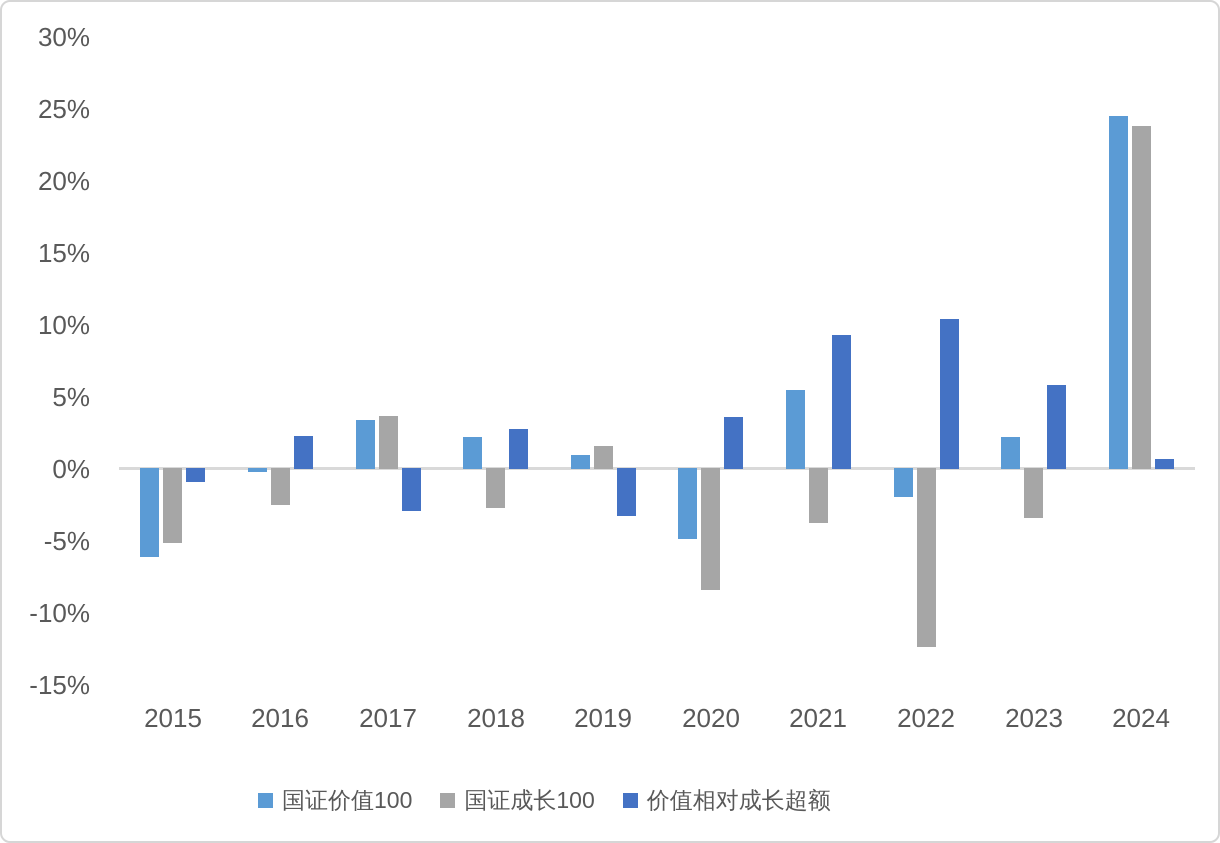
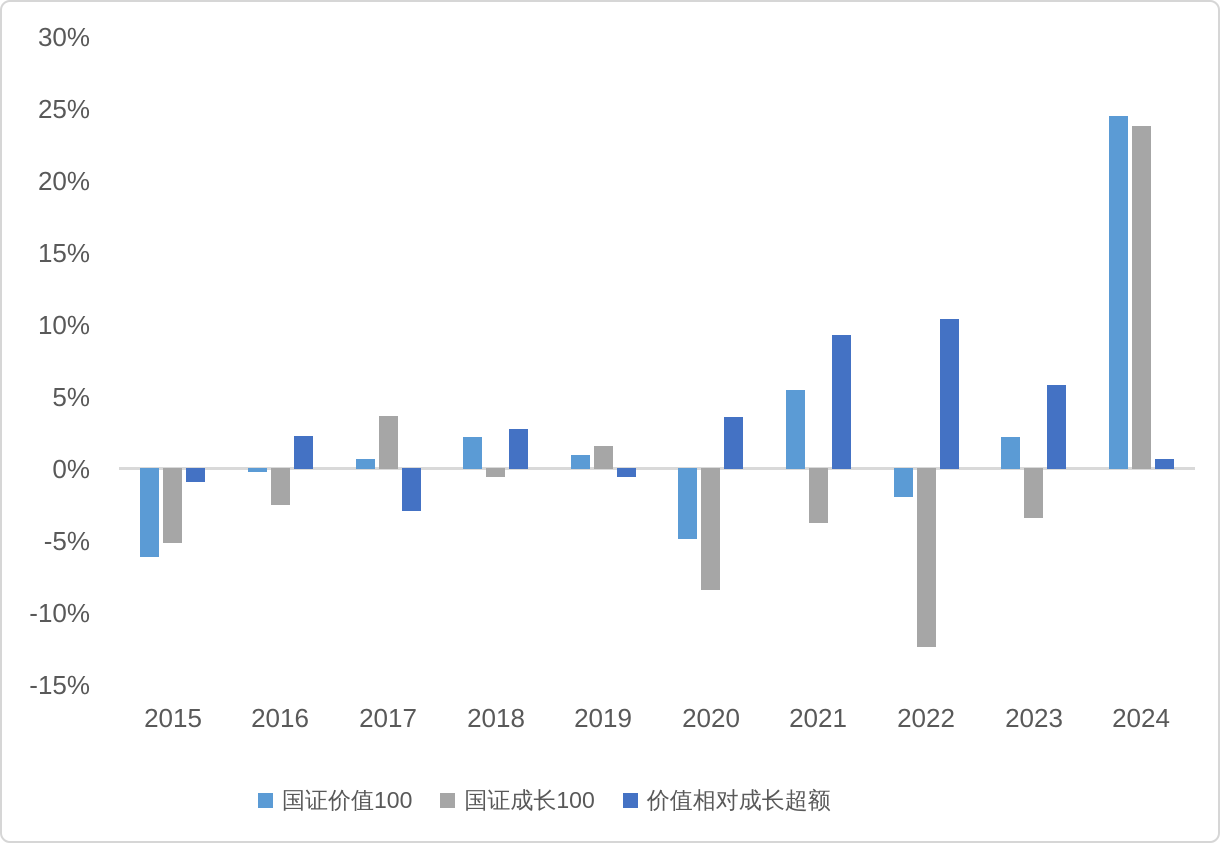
国证价值100/2017: 3.4% -> 0.7%
国证成长100/2018: -2.8% -> -0.6%
价值相对成长超额/2019: -3.3% -> -0.6%
